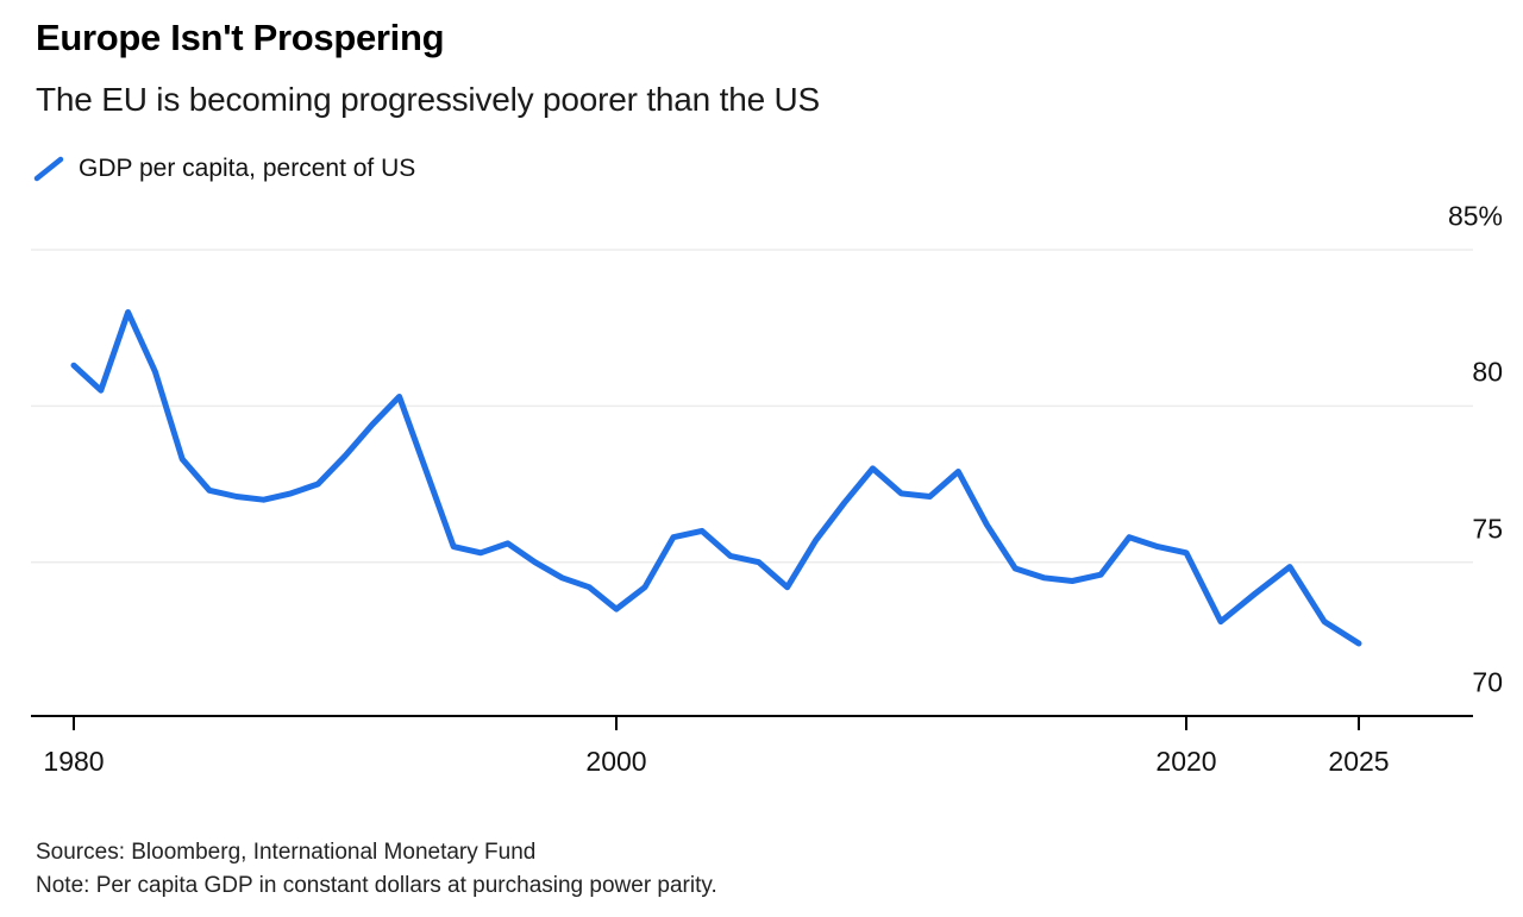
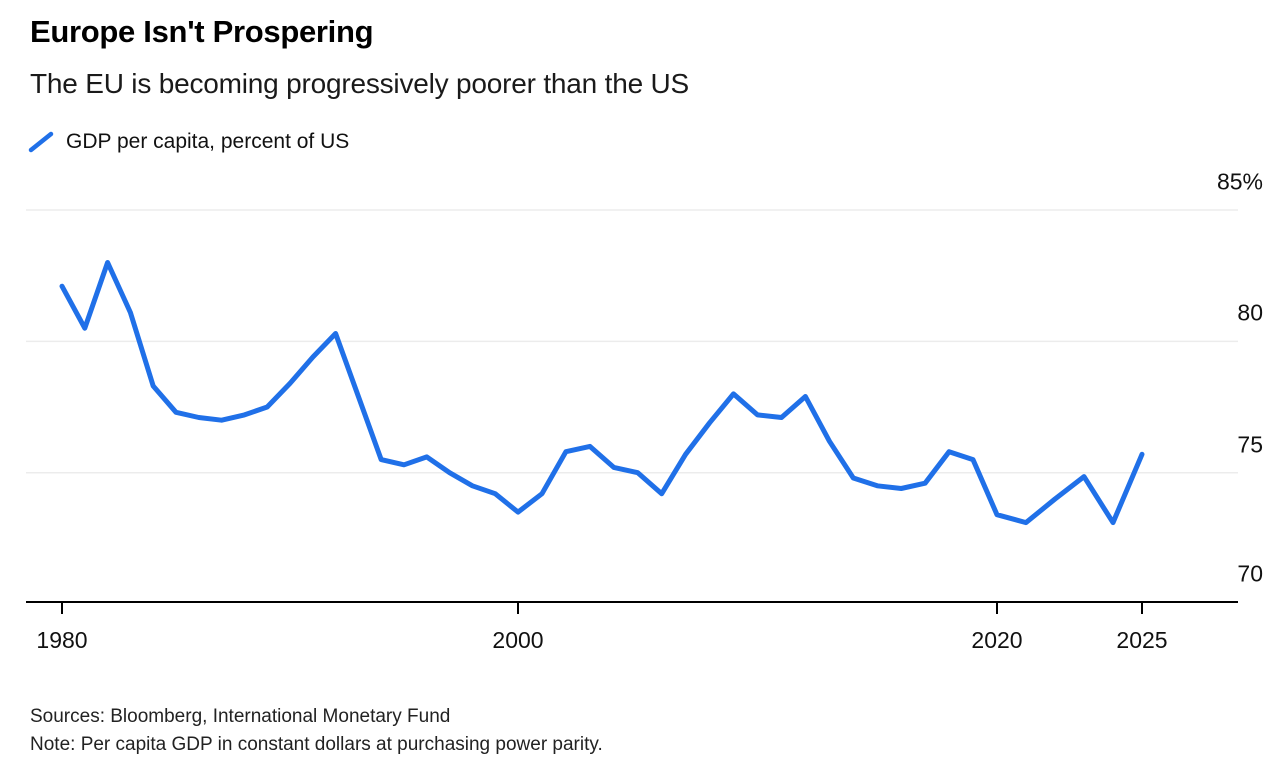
1980: 81.3% -> 82.1%
2020: 75.3% -> 73.4%
2025: 72.4% -> 75.7%
